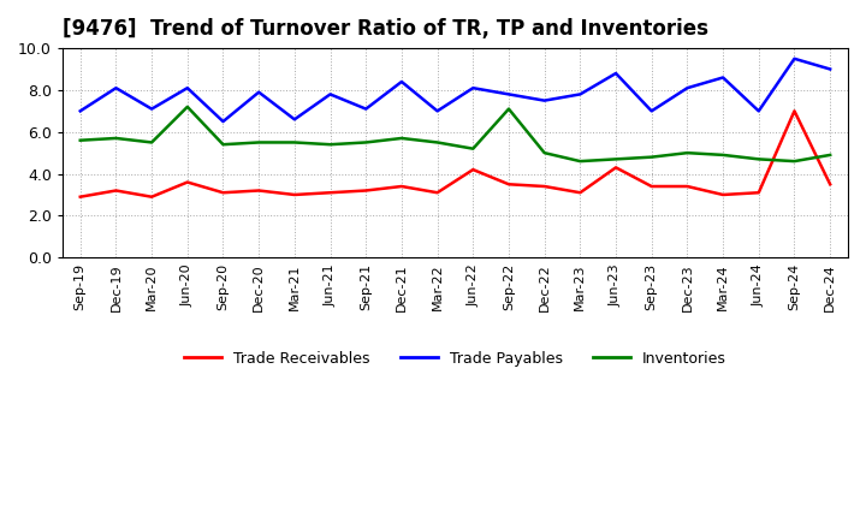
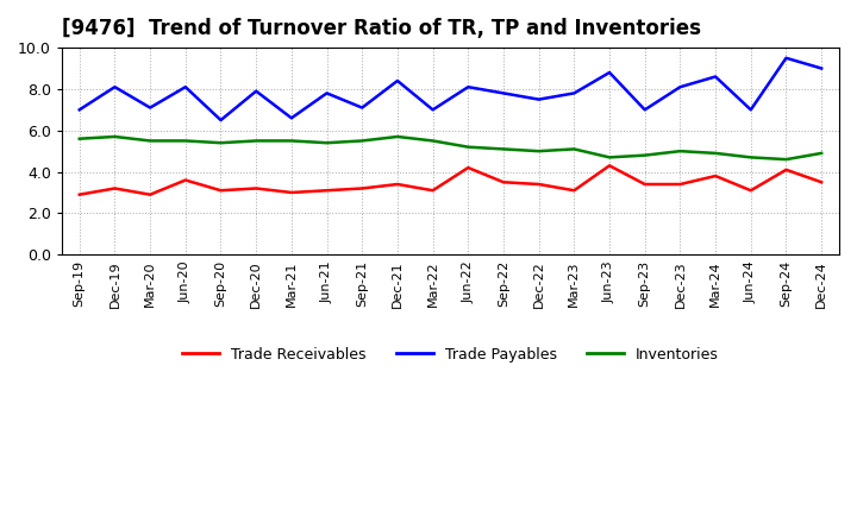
Inventories/Jun-20: 7.2 -> 5.5
Inventories/Sep-22: 7.1 -> 5.1
Inventories/Mar-23: 4.6 -> 5.1
Trade Receivables/Mar-24: 3.0 -> 3.8
Trade Receivables/Sep-24: 7.0 -> 4.1
